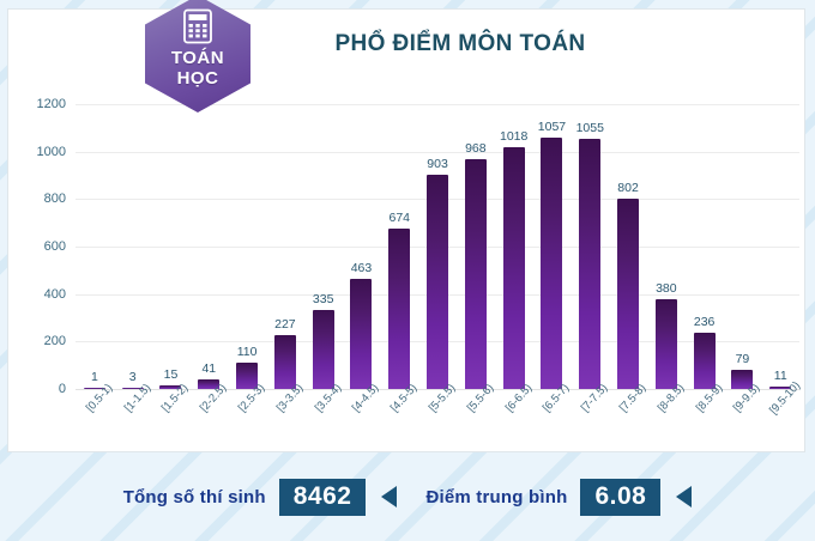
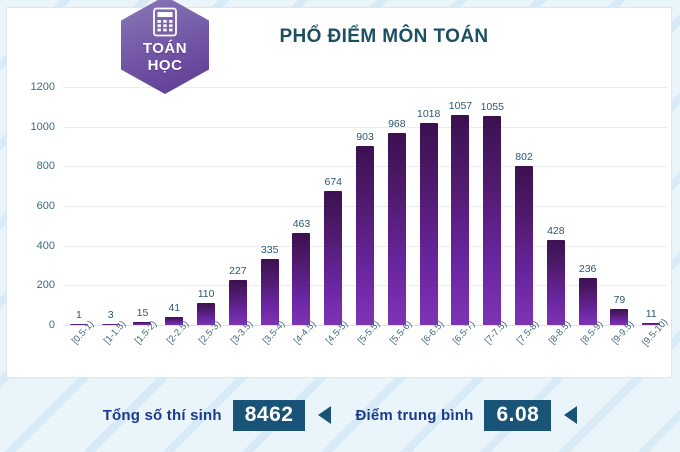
[8-8.5): 380 -> 428
